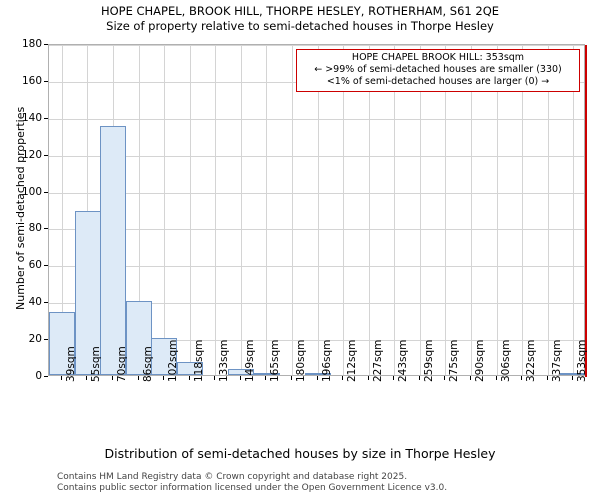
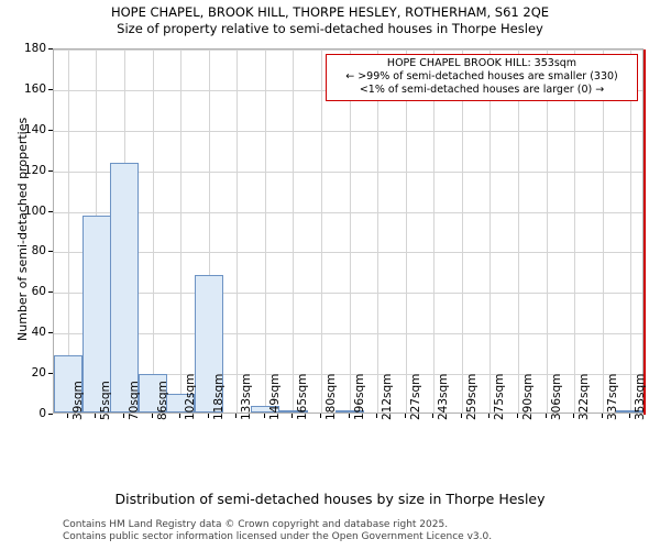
39sqm: 34 -> 28
55sqm: 89 -> 97
70sqm: 135 -> 123
86sqm: 40 -> 19
102sqm: 20 -> 9
118sqm: 7 -> 68
